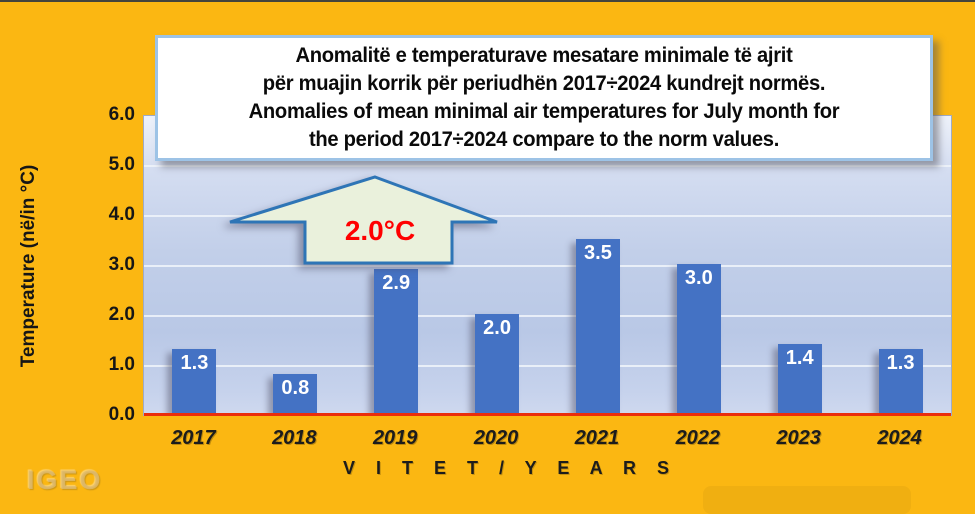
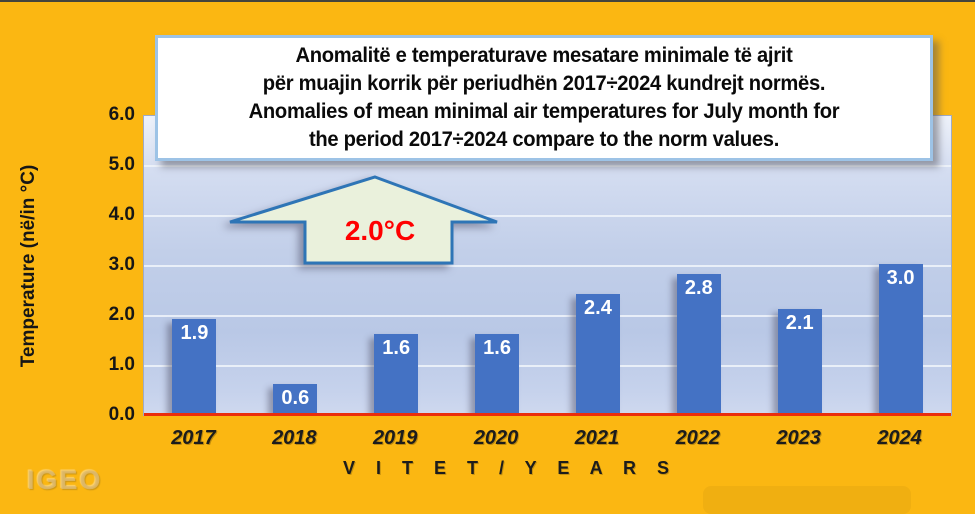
2017: 1.3 -> 1.9
2018: 0.8 -> 0.6
2019: 2.9 -> 1.6
2020: 2.0 -> 1.6
2021: 3.5 -> 2.4
2022: 3.0 -> 2.8
2023: 1.4 -> 2.1
2024: 1.3 -> 3.0
